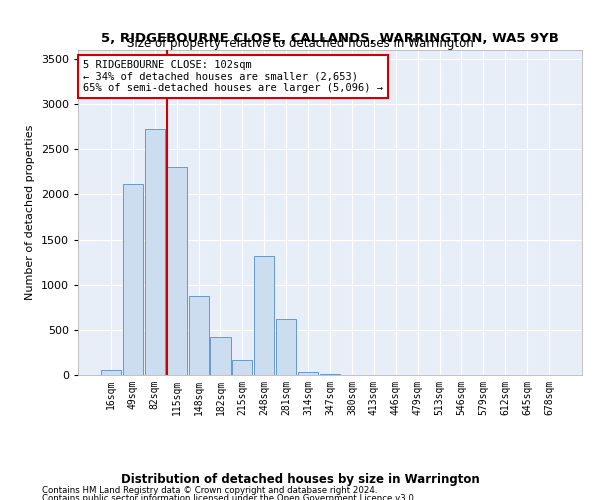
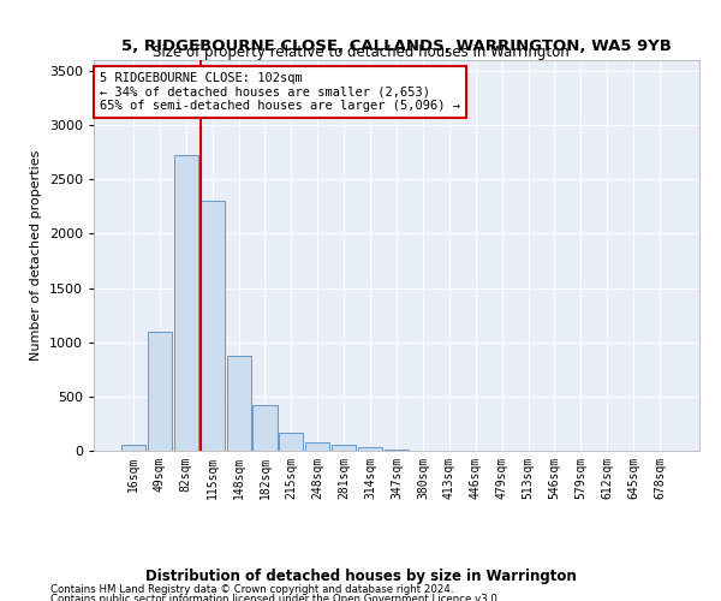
49sqm: 2120 -> 1100
248sqm: 1320 -> 80
281sqm: 620 -> 60
